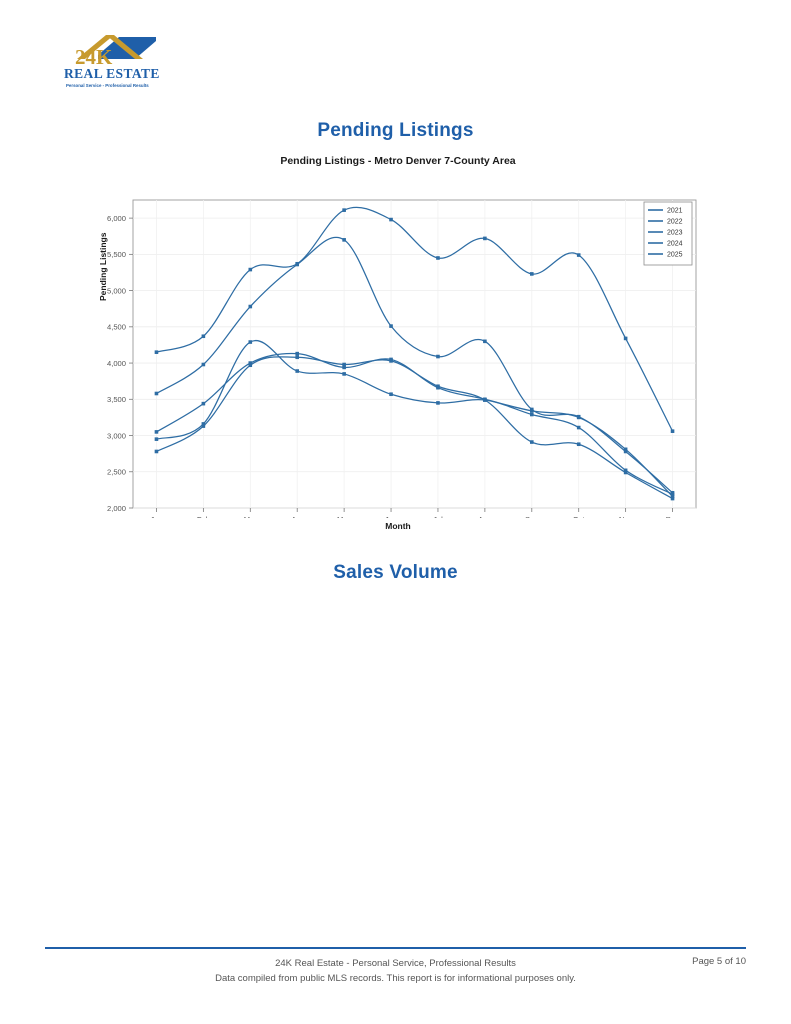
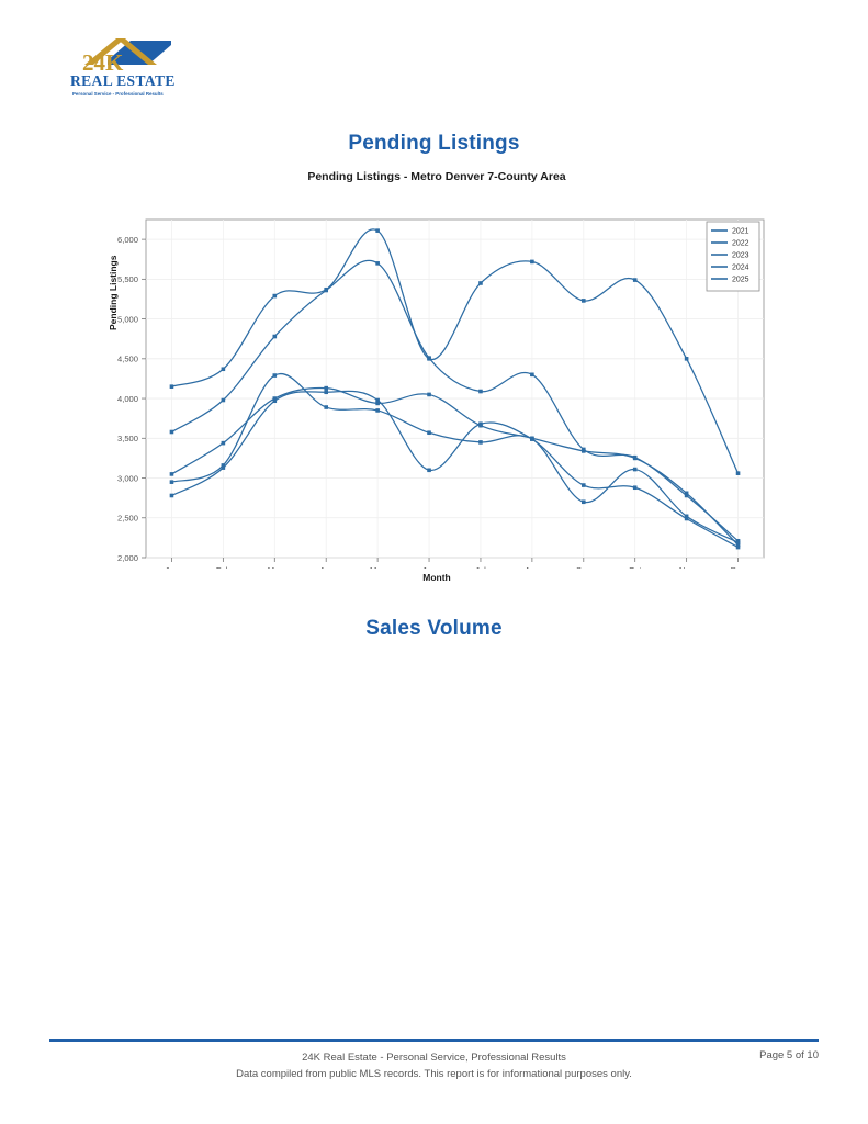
2021/Jun: 6000 -> 4500
2025/Jun: 4000 -> 3100
2024/Sep: 3300 -> 2700
2021/Nov: 4300 -> 4500
